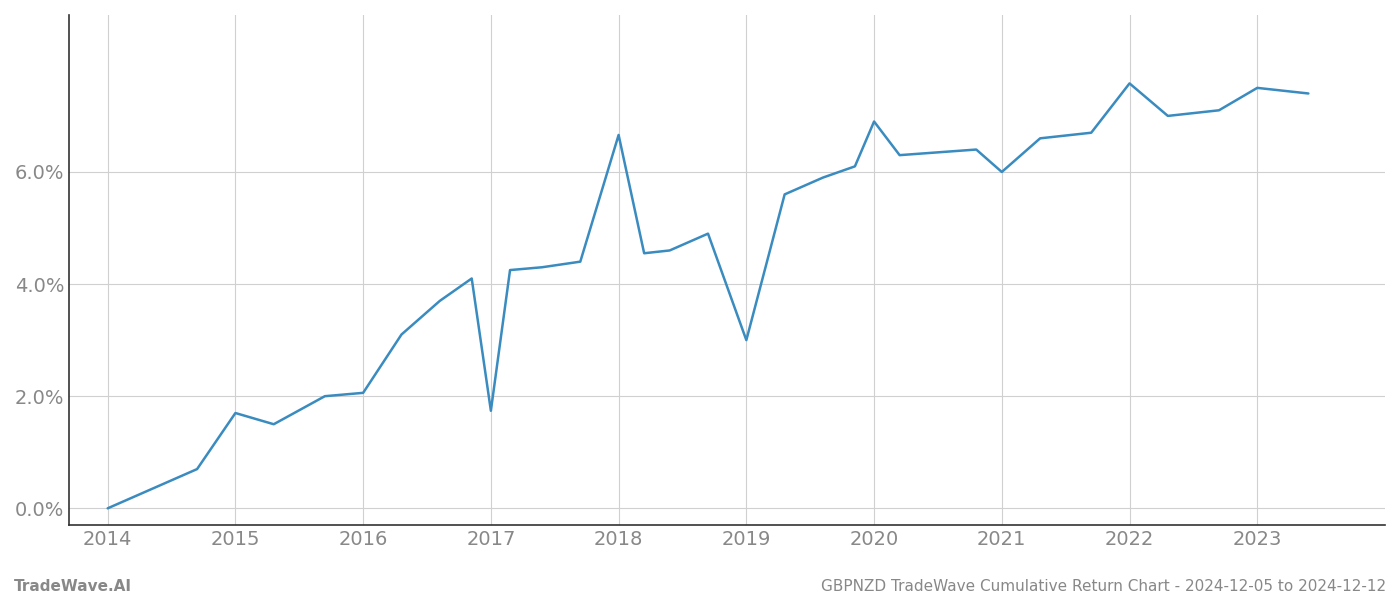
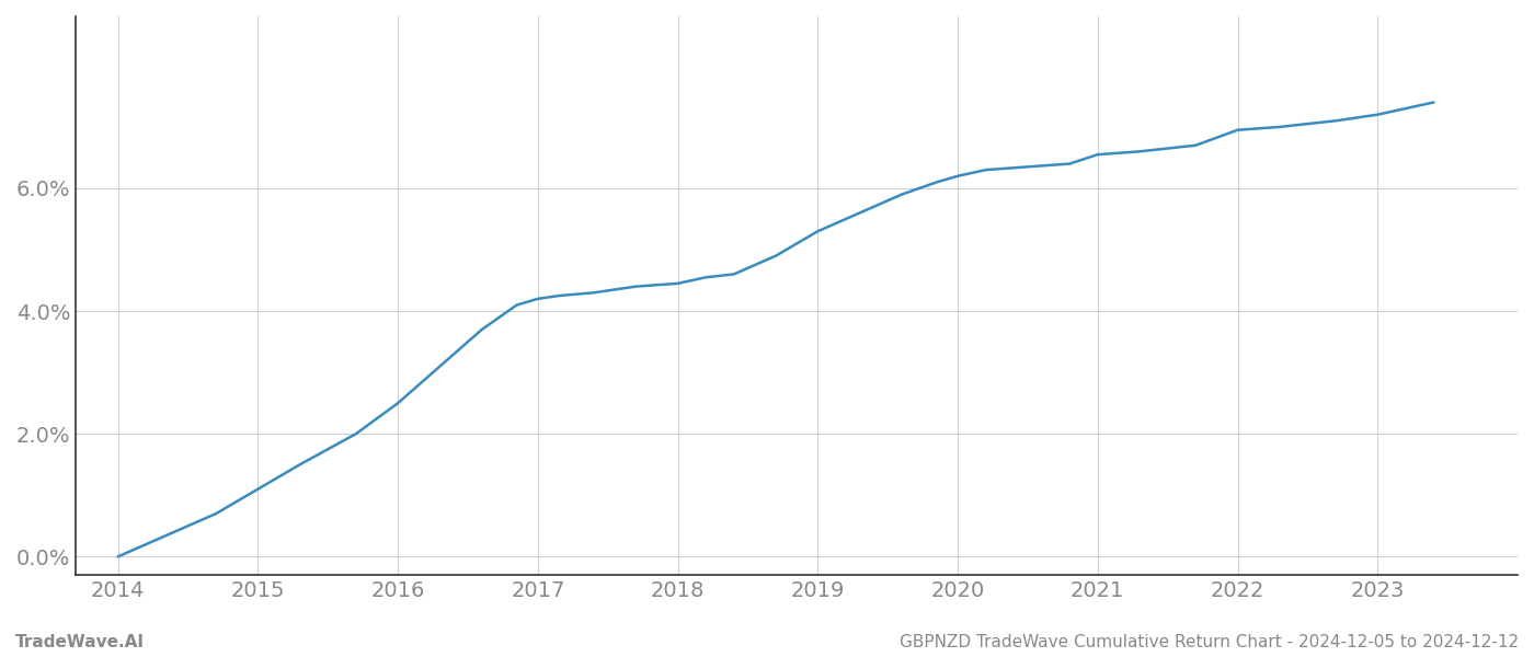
2015: 1.70% -> 1.10%
2016: 2.06% -> 2.50%
2017: 1.74% -> 4.20%
2018: 6.66% -> 4.45%
2019: 3.00% -> 5.30%
2020: 6.90% -> 6.20%
2021: 6.00% -> 6.55%
2022: 7.58% -> 6.95%
2023: 7.50% -> 7.20%
